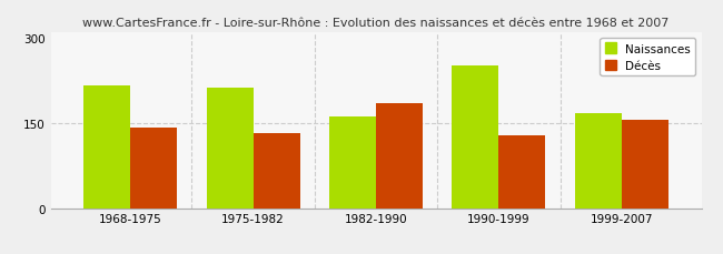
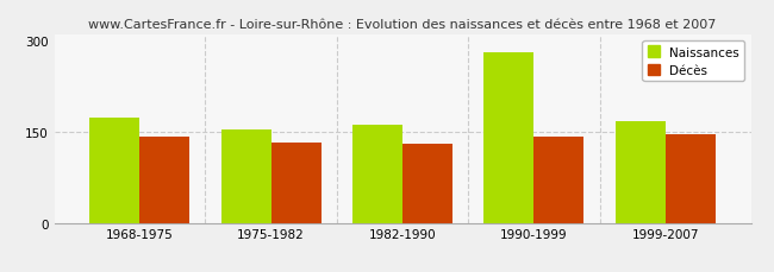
Naissances/1968-1975: 216 -> 173
Naissances/1975-1982: 212 -> 154
Décès/1982-1990: 184 -> 131
Naissances/1990-1999: 252 -> 281
Décès/1990-1999: 128 -> 141
Décès/1999-2007: 156 -> 146
